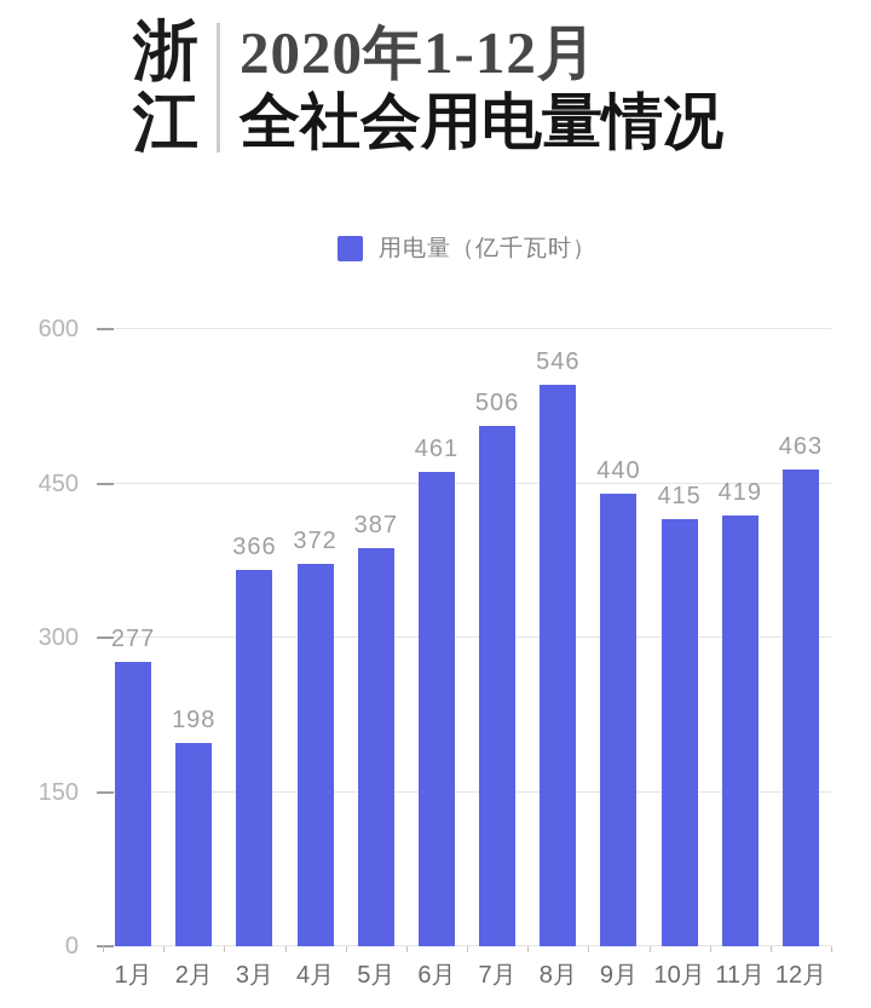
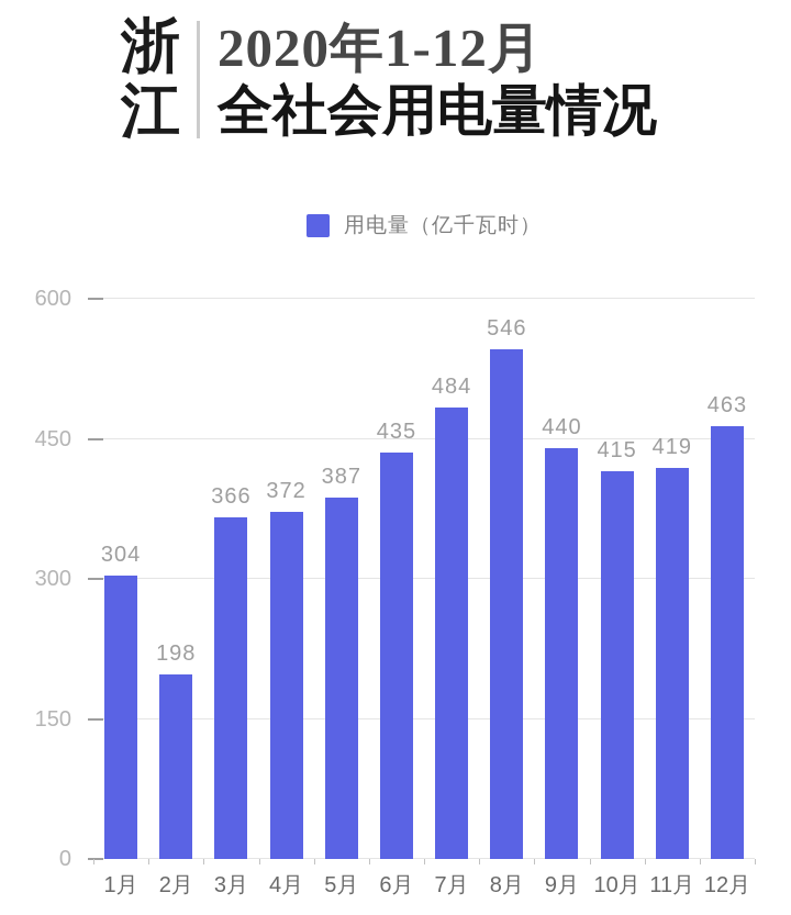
1月: 277 -> 304
6月: 461 -> 435
7月: 506 -> 484
